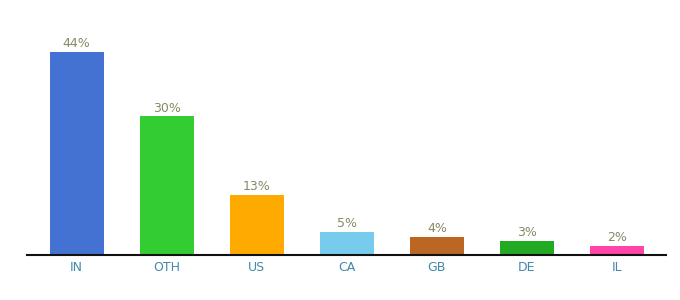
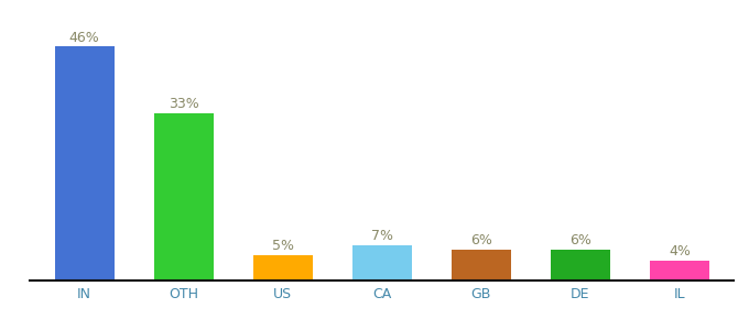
IN: 44% -> 46%
OTH: 30% -> 33%
US: 13% -> 5%
CA: 5% -> 7%
GB: 4% -> 6%
DE: 3% -> 6%
IL: 2% -> 4%
